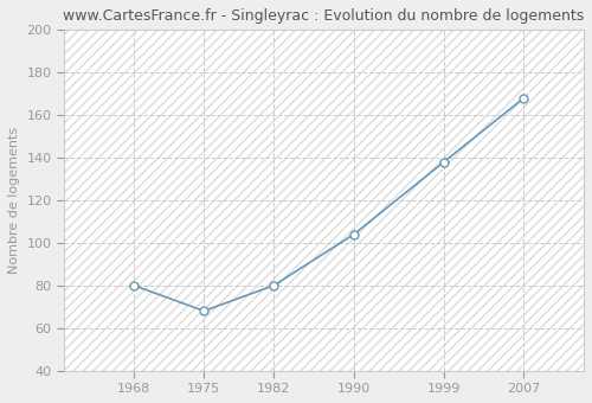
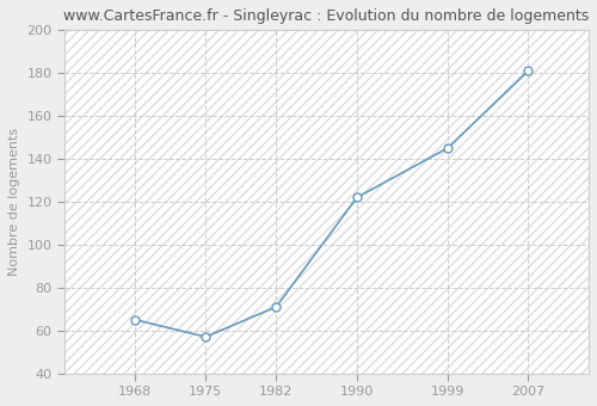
1968: 80 -> 65
1975: 68 -> 57
1982: 80 -> 71
1990: 104 -> 122
1999: 138 -> 145
2007: 168 -> 181
